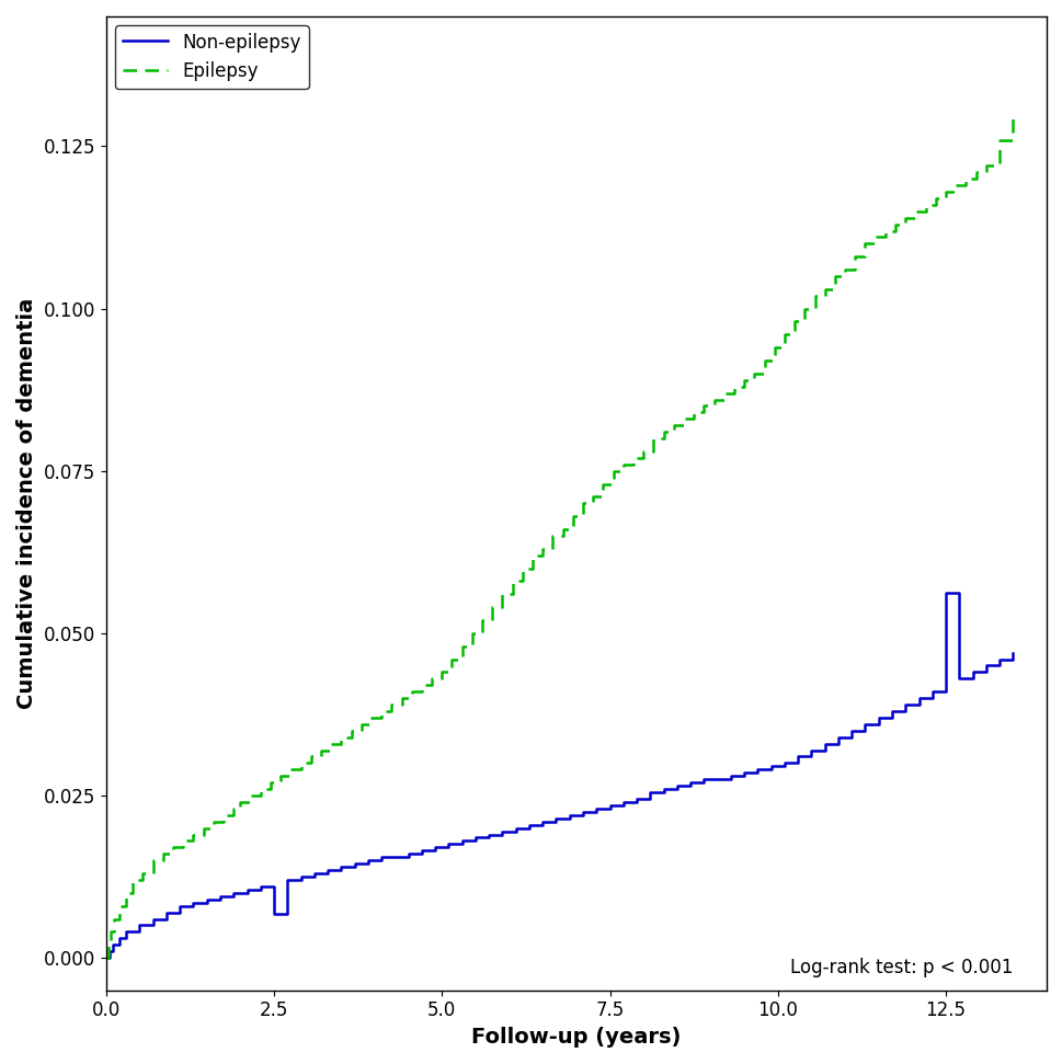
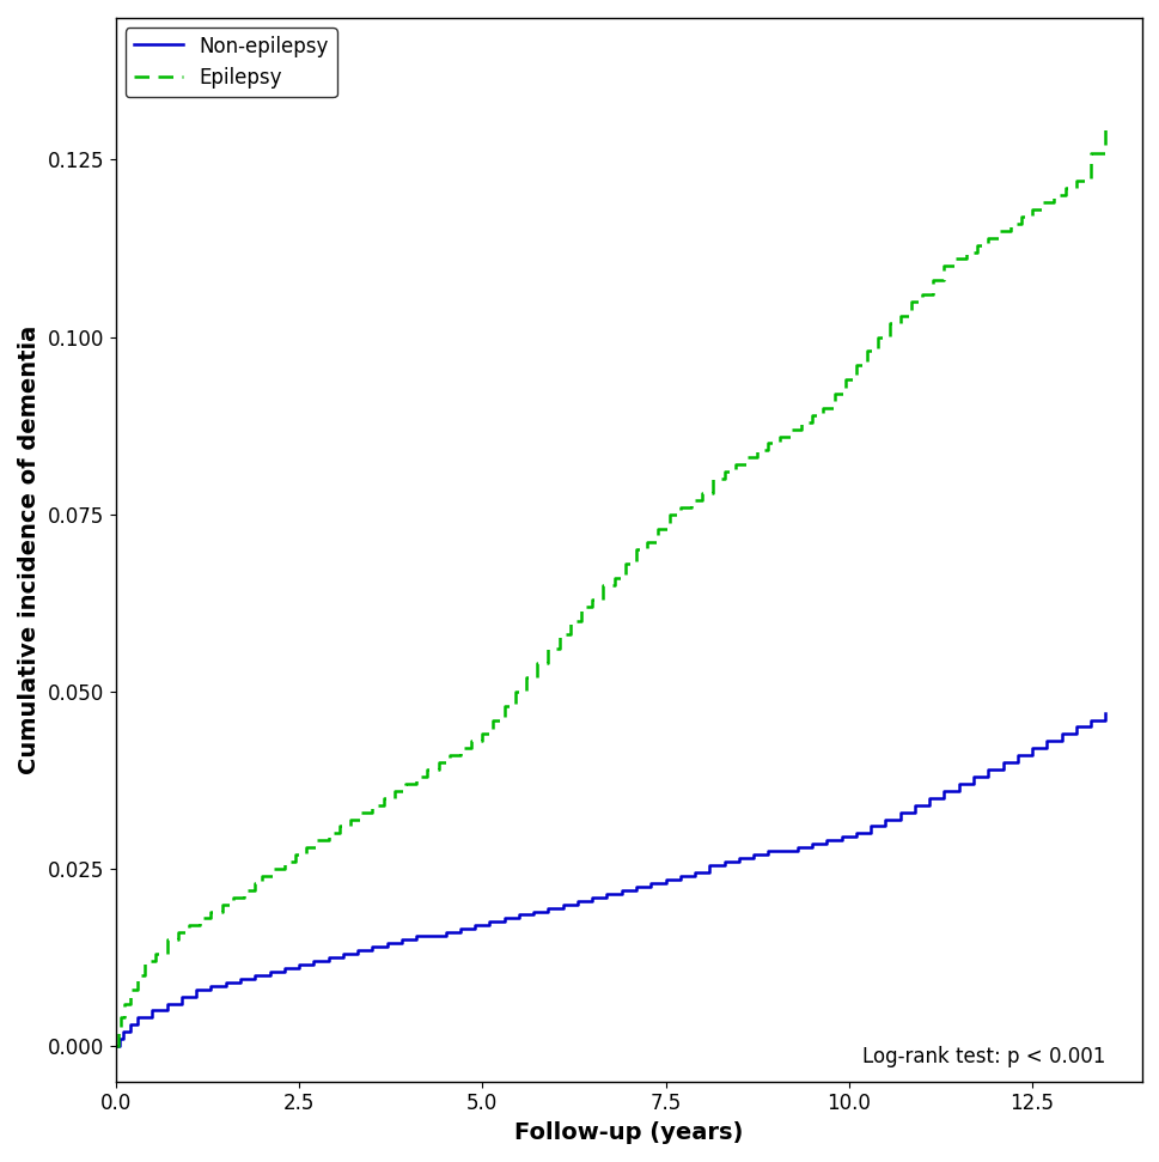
Non-epilepsy/2.5: 0.0068 -> 0.0115
Non-epilepsy/12.5: 0.0562 -> 0.0420
